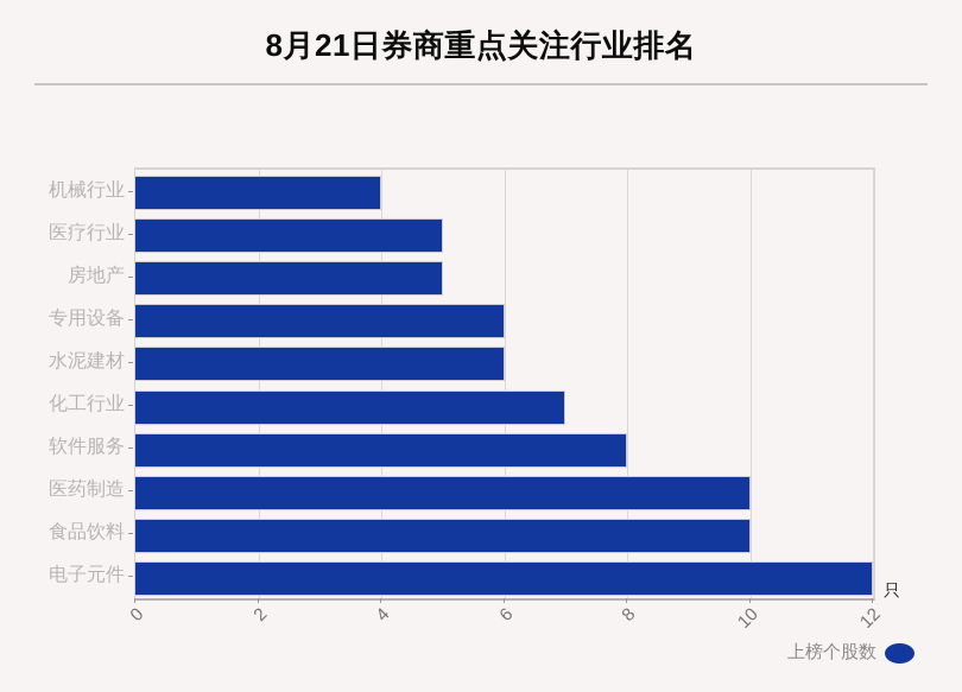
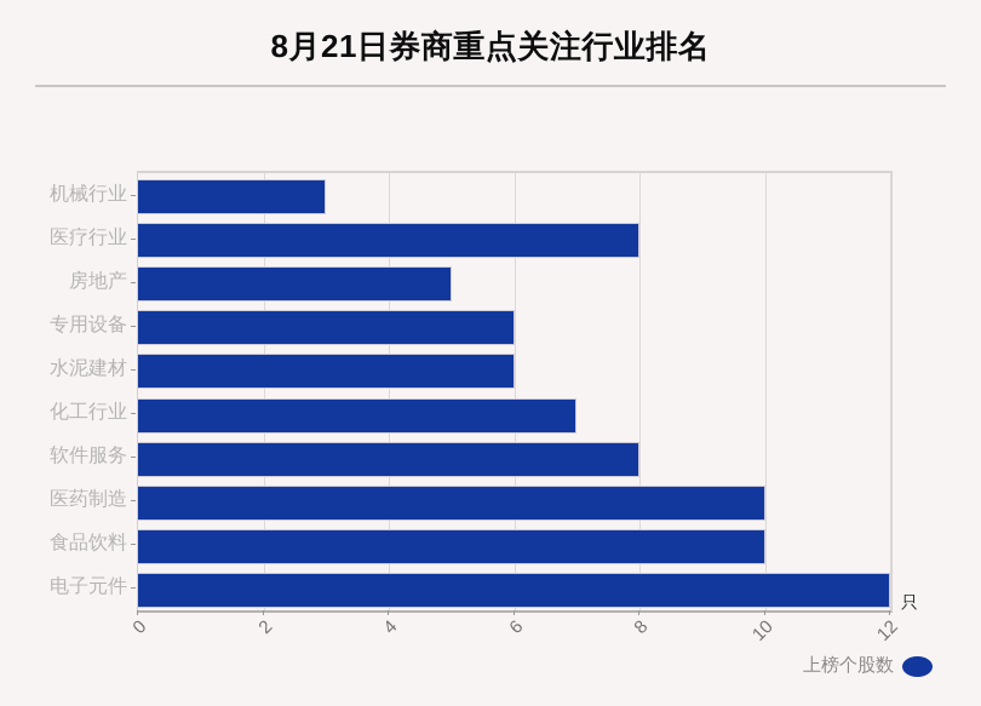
机械行业: 4 -> 3
医疗行业: 5 -> 8
